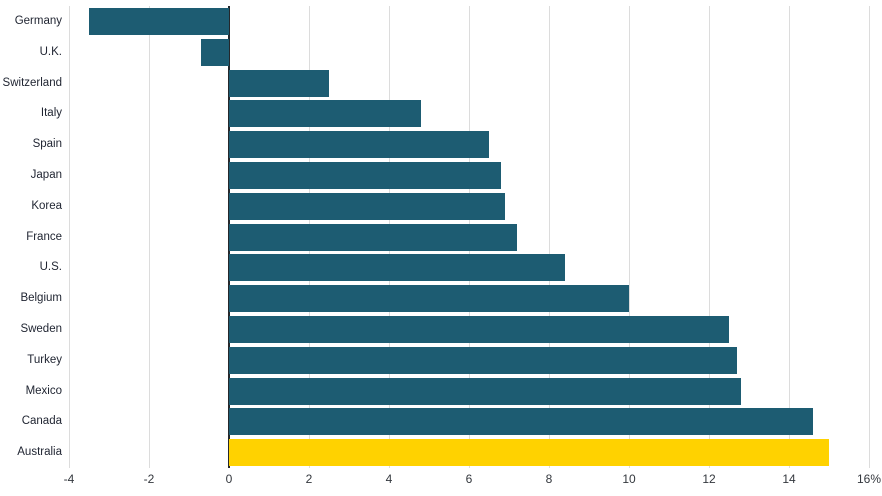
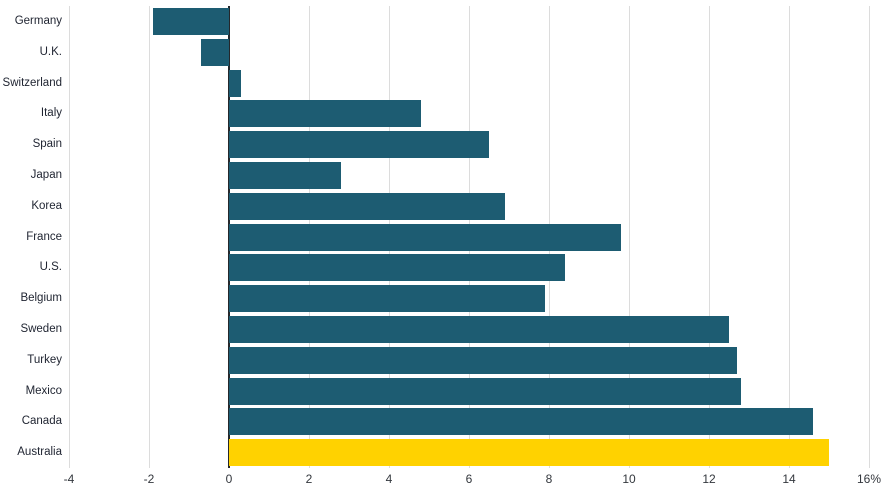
Germany: -3.5% -> -1.9%
Switzerland: 2.5% -> 0.3%
Japan: 6.8% -> 2.8%
France: 7.2% -> 9.8%
Belgium: 10.0% -> 7.9%
